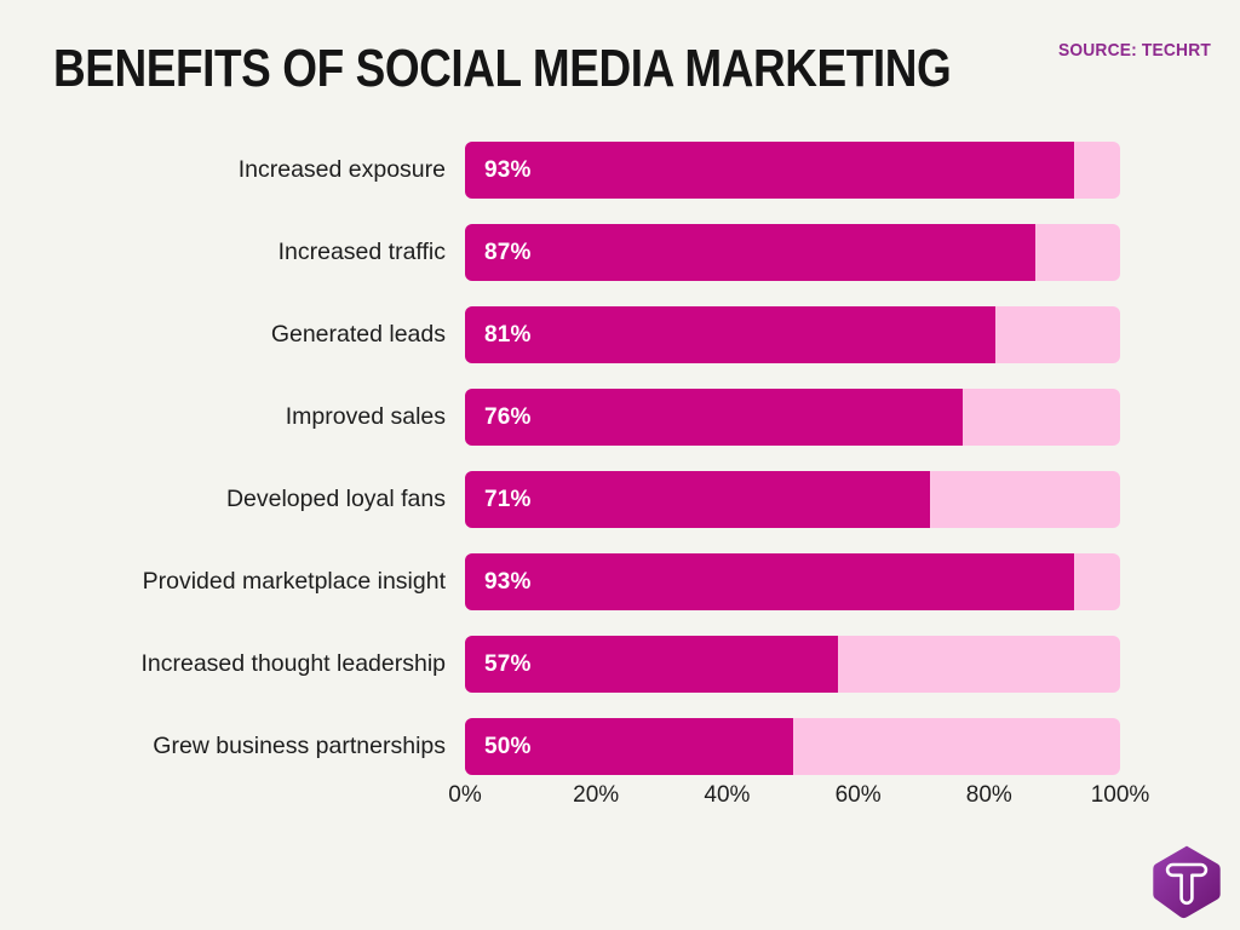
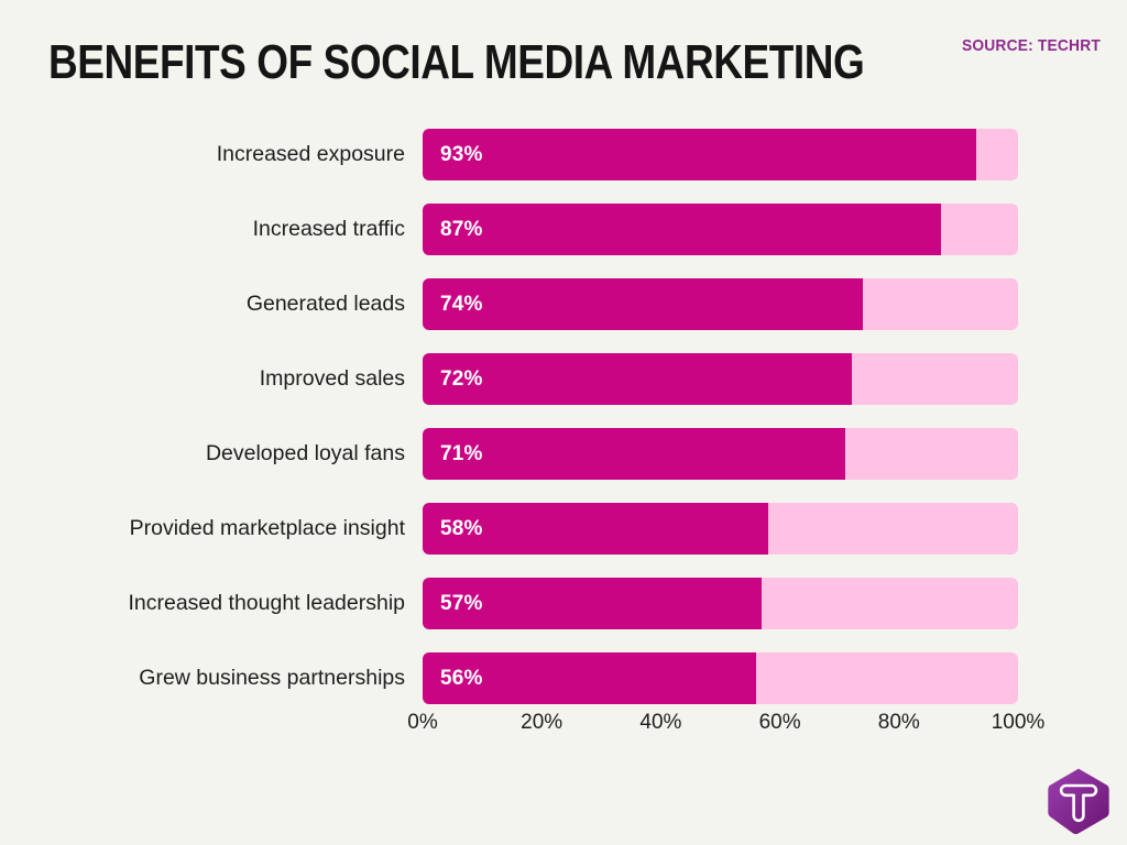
Generated leads: 81% -> 74%
Improved sales: 76% -> 72%
Provided marketplace insight: 93% -> 58%
Grew business partnerships: 50% -> 56%
